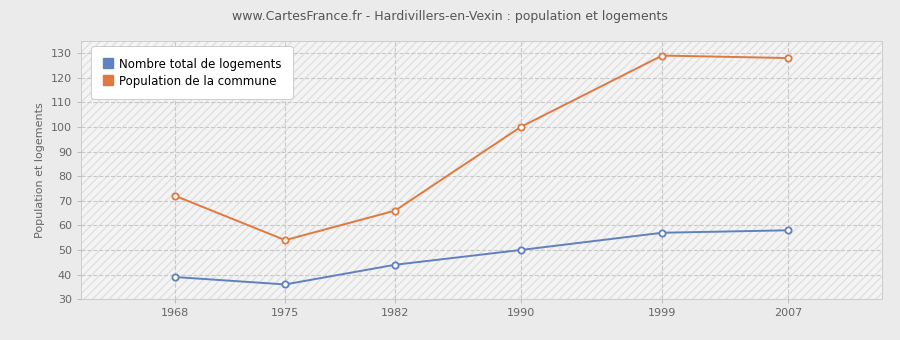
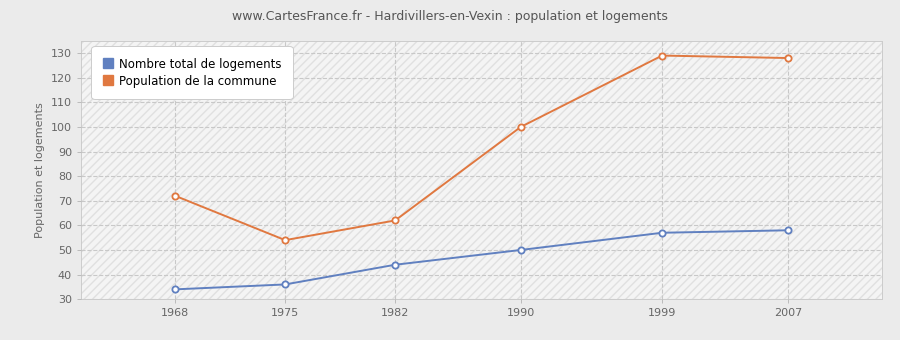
Nombre total de logements/1968: 39 -> 34
Population de la commune/1982: 66 -> 62
